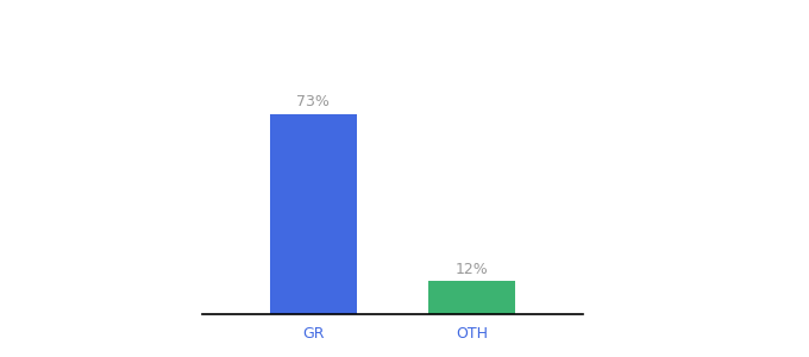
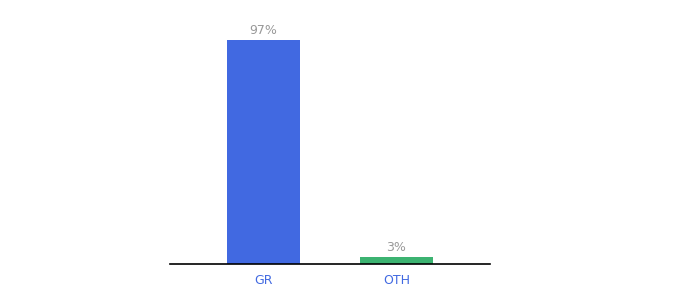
GR: 73% -> 97%
OTH: 12% -> 3%
